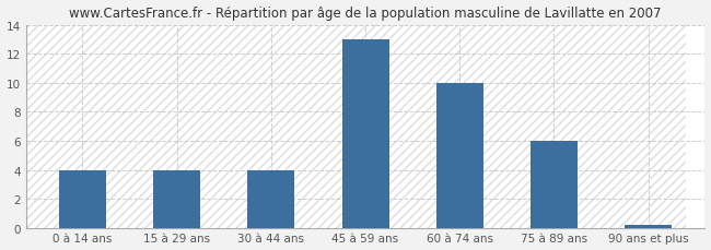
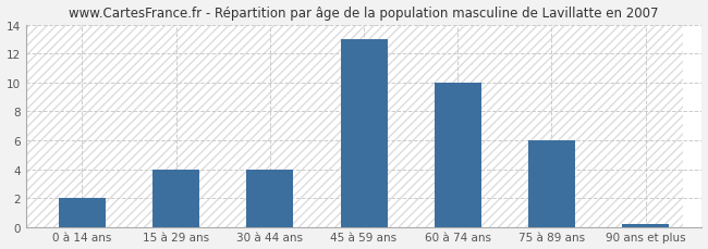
0 à 14 ans: 4.0 -> 2.0
